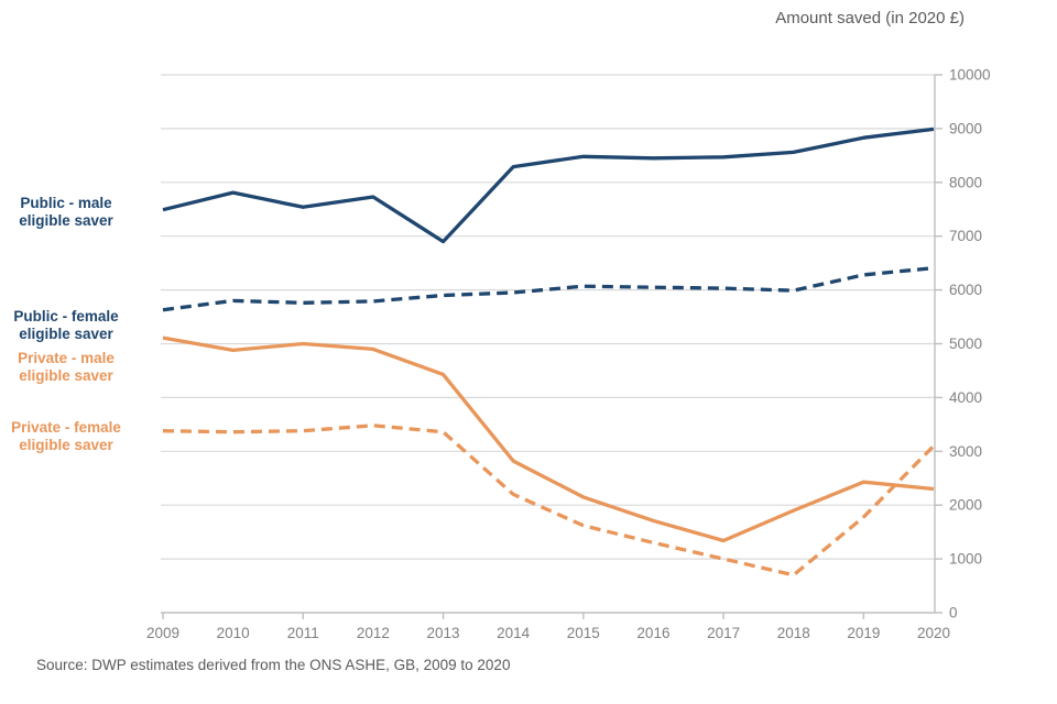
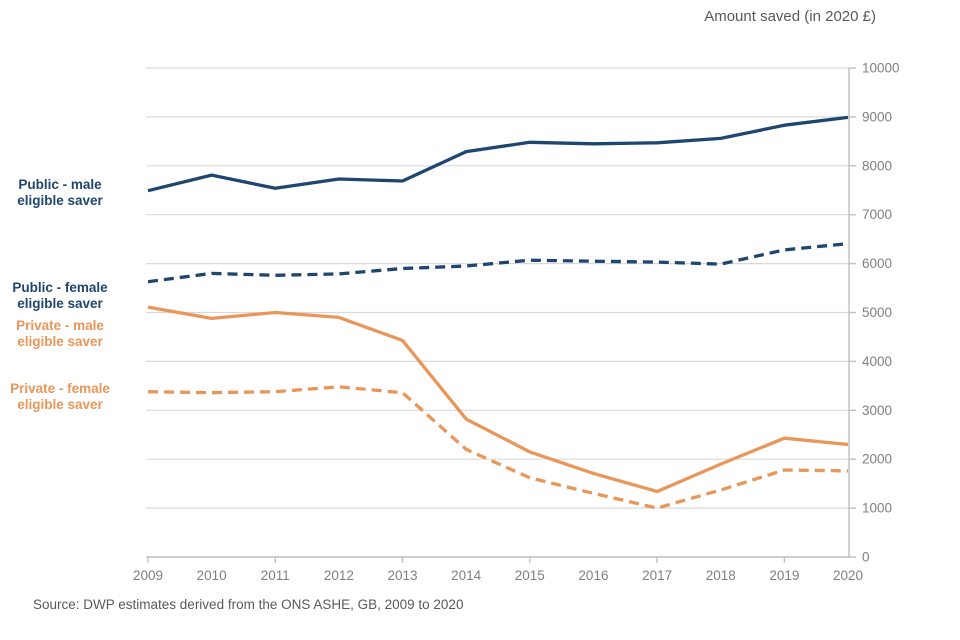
Public - male eligible saver/2013: 6900 -> 7700
Private - female eligible saver/2018: 700 -> 1400
Private - female eligible saver/2020: 3100 -> 1800
